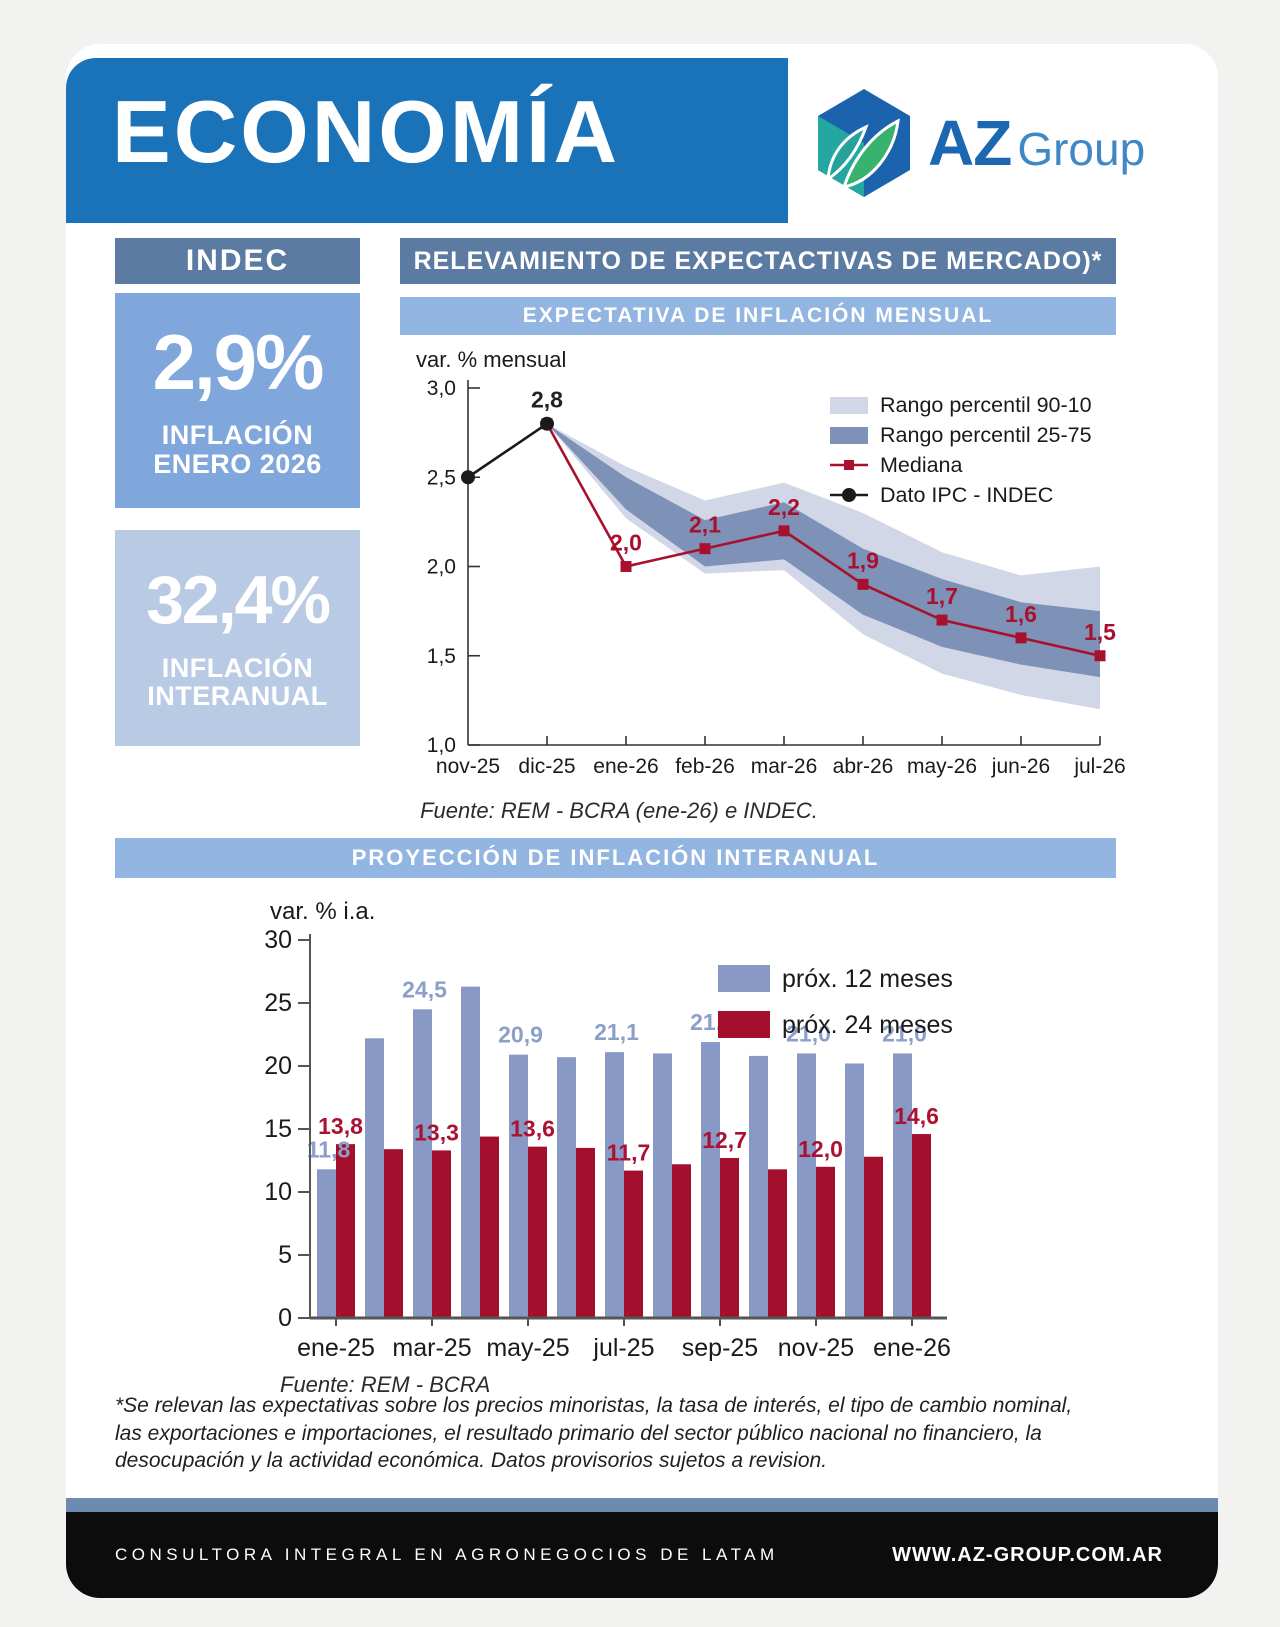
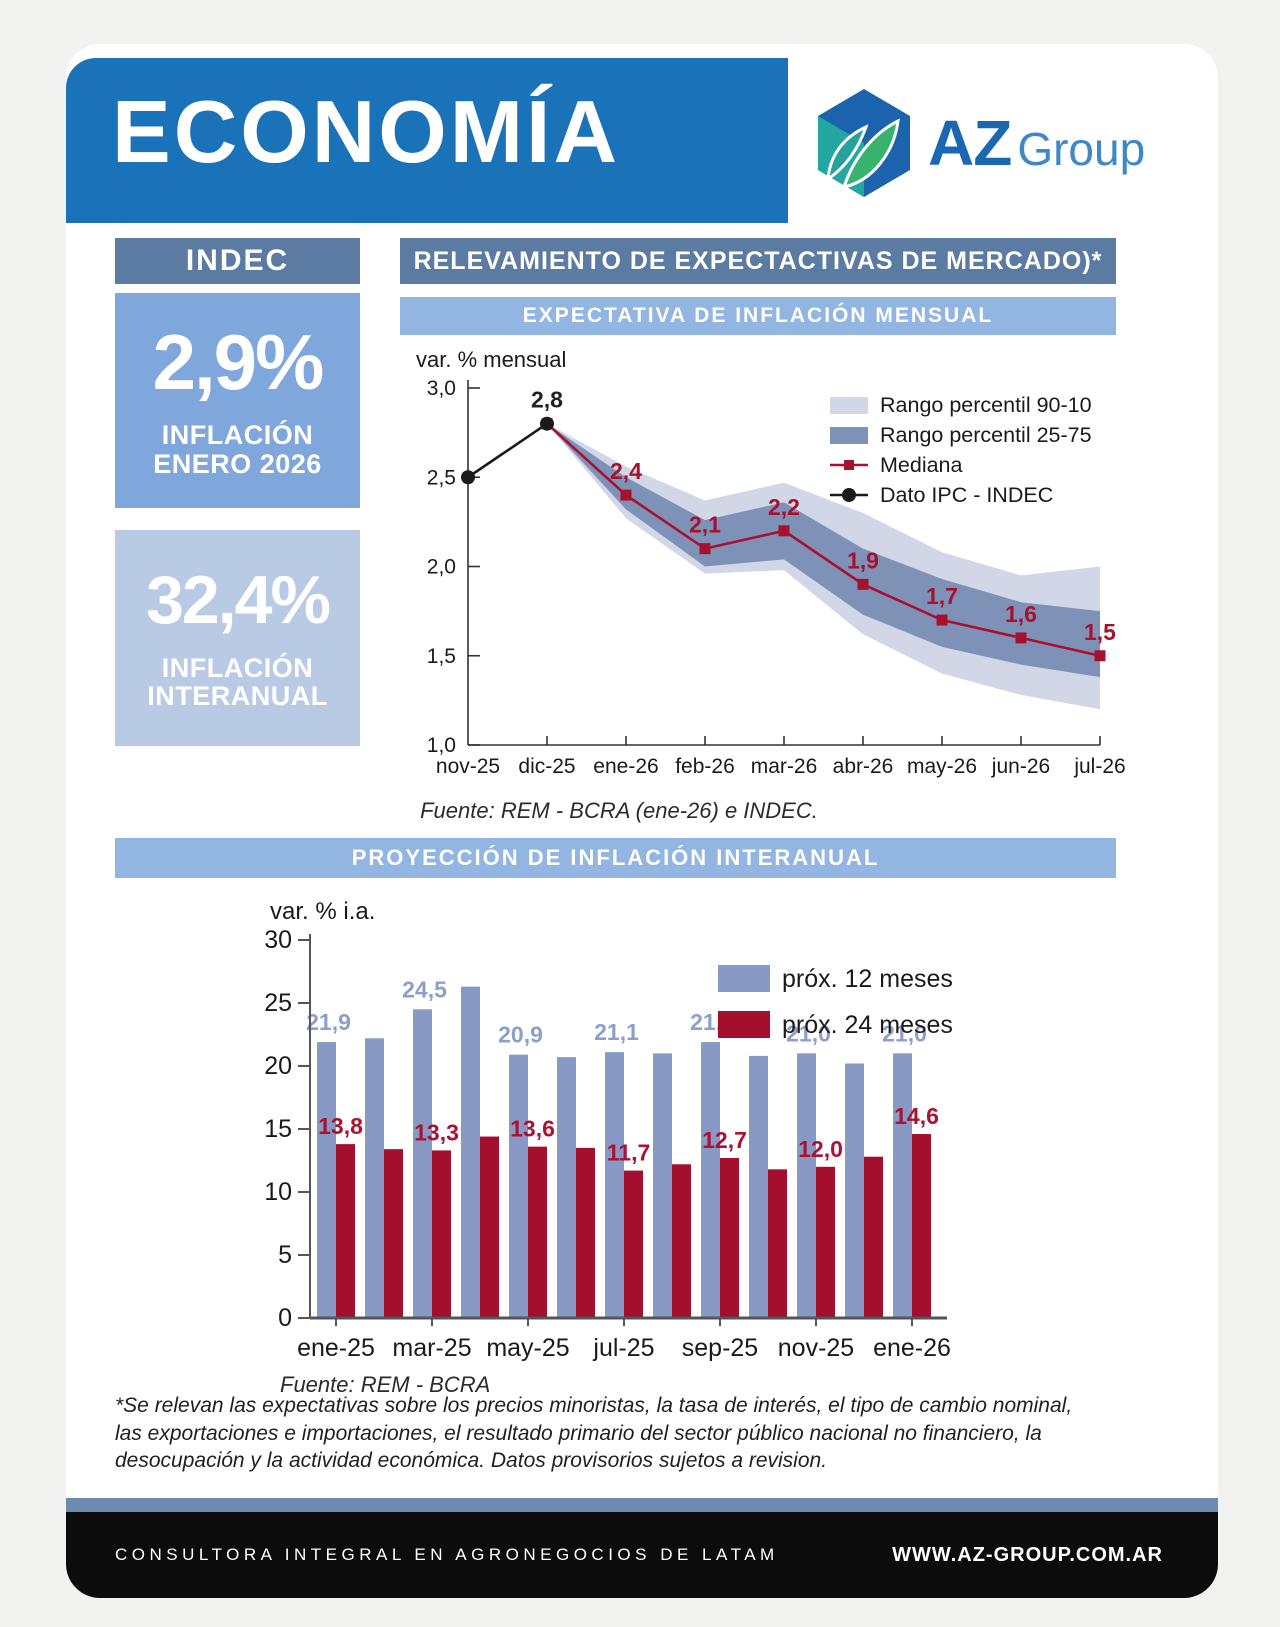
EXPECTATIVA DE INFLACIÓN MENSUAL/Mediana/ene-26: 2,0 -> 2,4
PROYECCIÓN DE INFLACIÓN INTERANUAL/próx. 12 meses/ene-25: 11,8 -> 21,9
